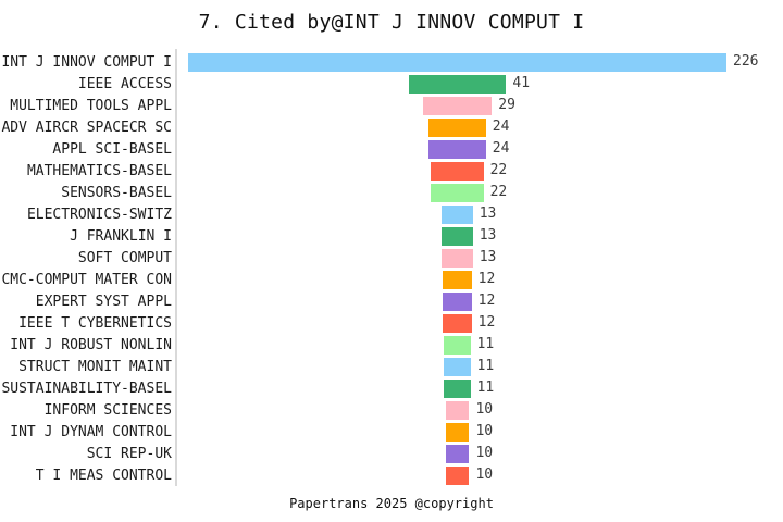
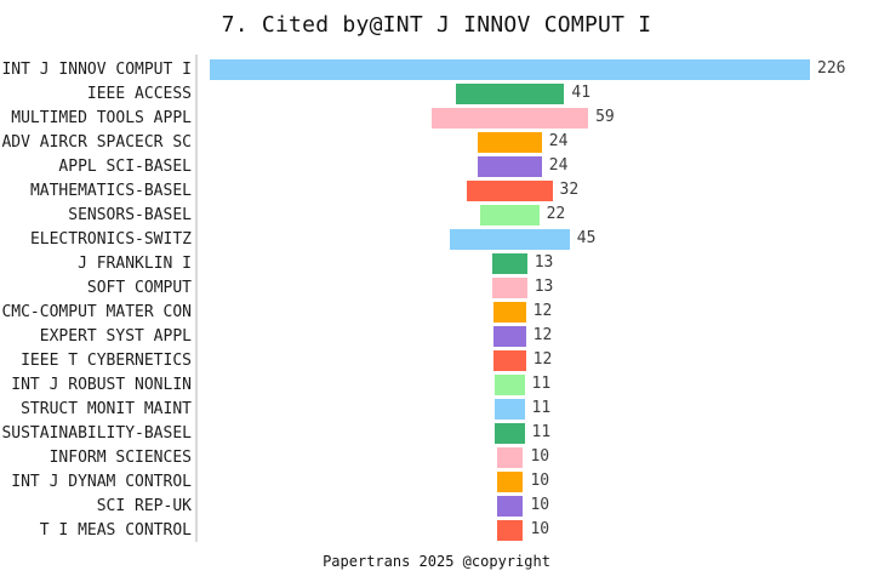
MULTIMED TOOLS APPL: 29 -> 59
MATHEMATICS-BASEL: 22 -> 32
ELECTRONICS-SWITZ: 13 -> 45
